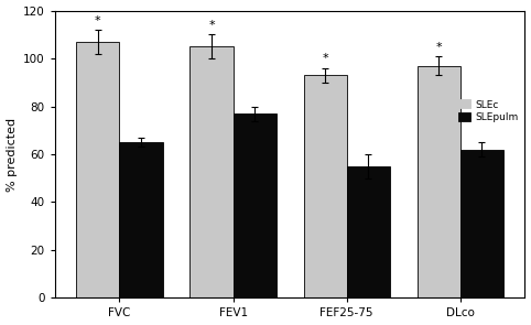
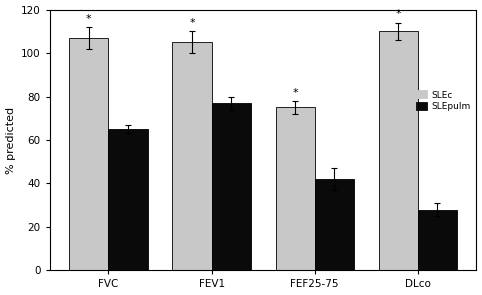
SLEc/FEF25-75: 93 -> 75
SLEpulm/FEF25-75: 55 -> 42
SLEc/DLco: 97 -> 110
SLEpulm/DLco: 62 -> 28
